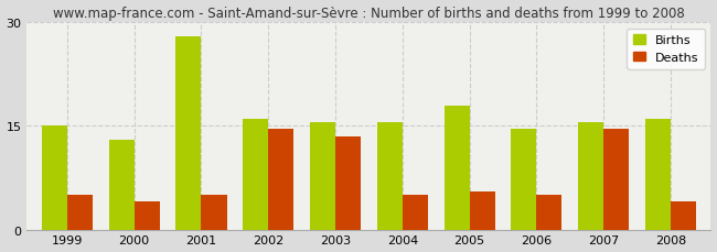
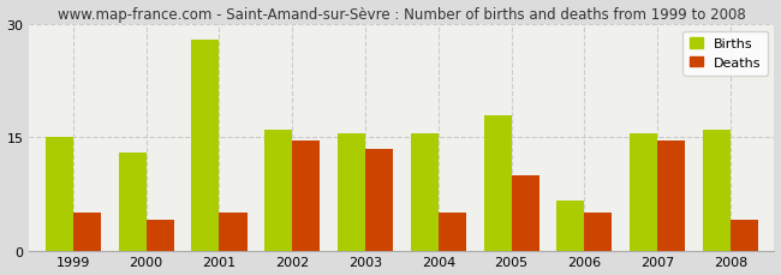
Deaths/2005: 5.5 -> 10.0
Births/2006: 14.5 -> 6.6
